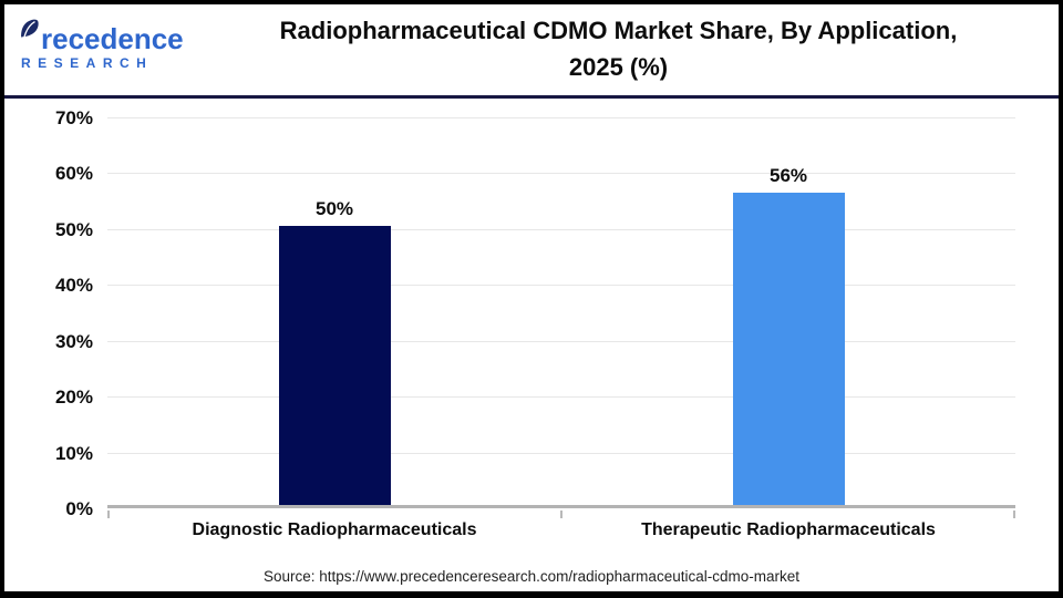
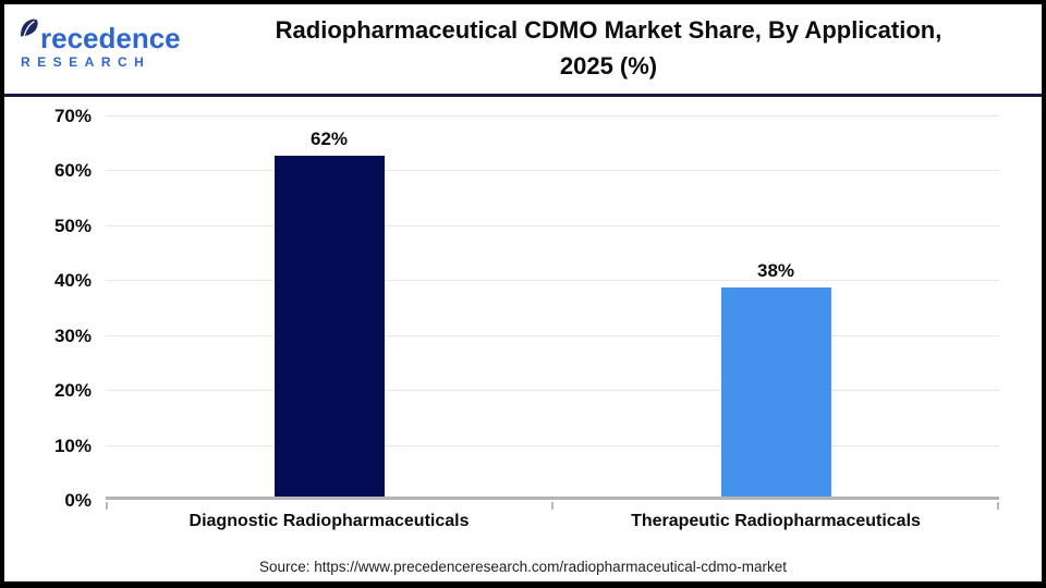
Diagnostic Radiopharmaceuticals: 50% -> 62%
Therapeutic Radiopharmaceuticals: 56% -> 38%
